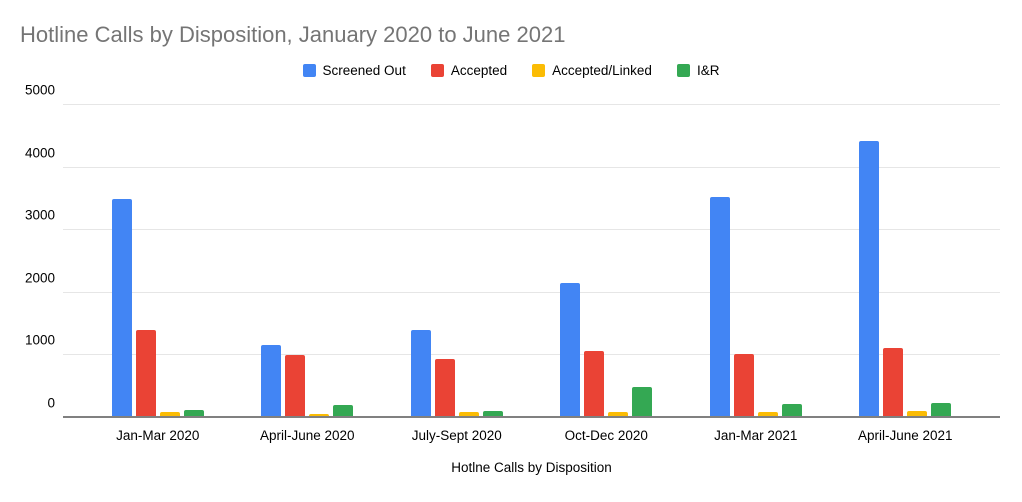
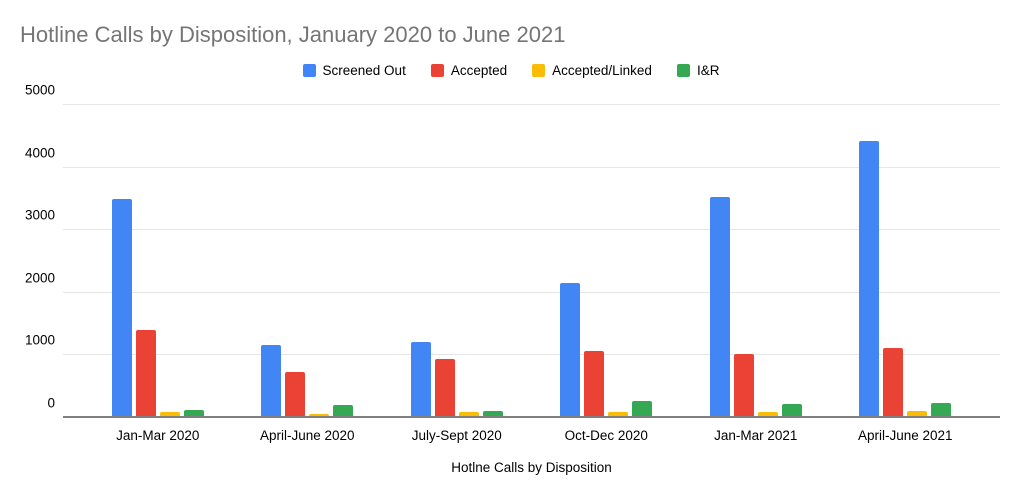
Accepted/April-June 2020: 1000 -> 700
Screened Out/July-Sept 2020: 1400 -> 1200
I&R/Oct-Dec 2020: 500 -> 300
